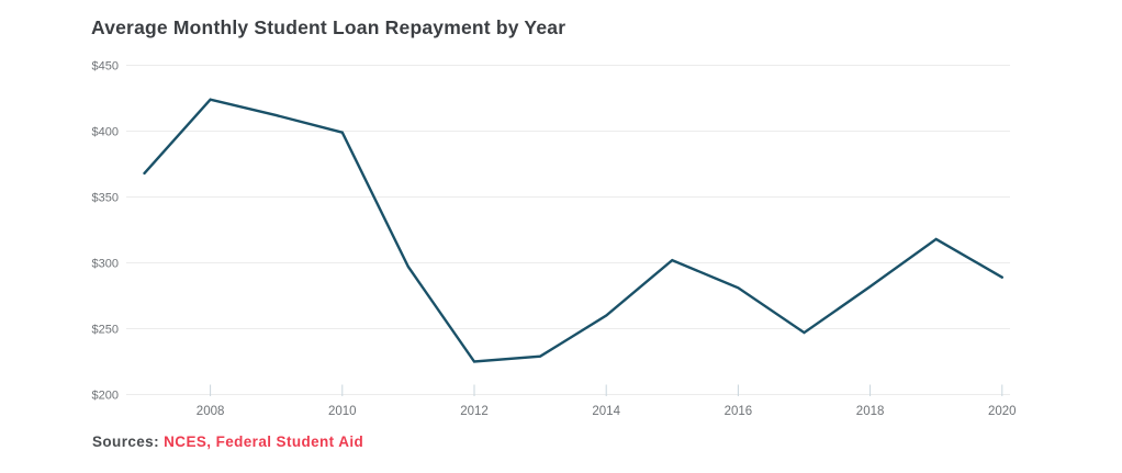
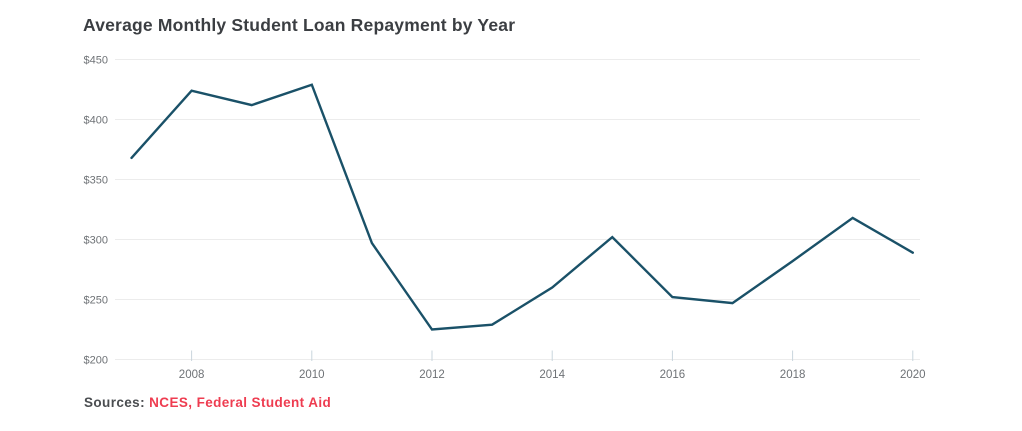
2010: $399 -> $429
2016: $281 -> $252
